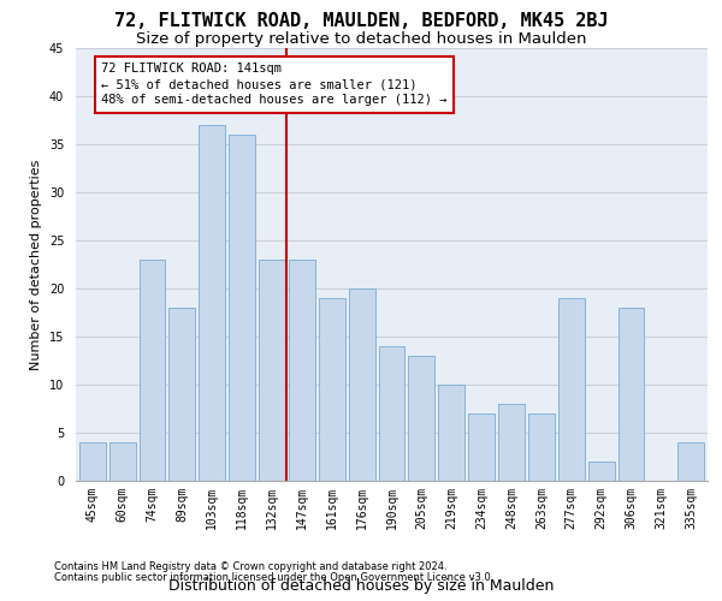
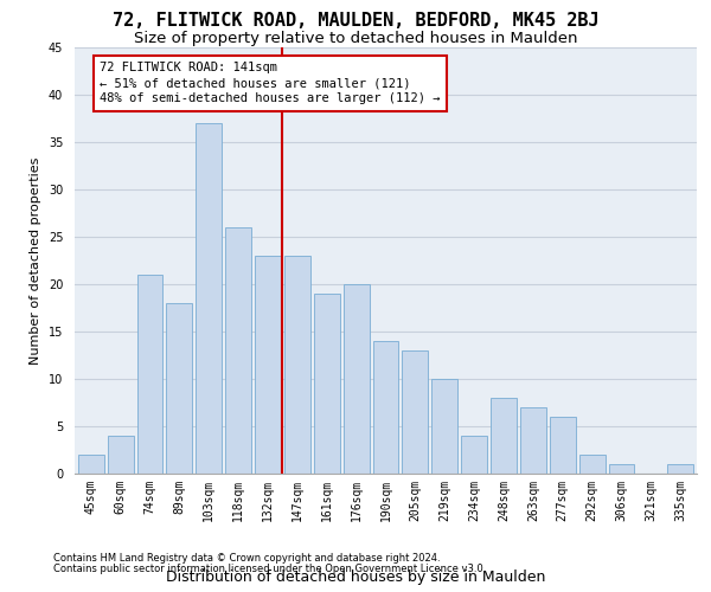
45sqm: 4 -> 2
74sqm: 23 -> 21
118sqm: 36 -> 26
234sqm: 7 -> 4
277sqm: 19 -> 6
306sqm: 18 -> 1
335sqm: 4 -> 1
